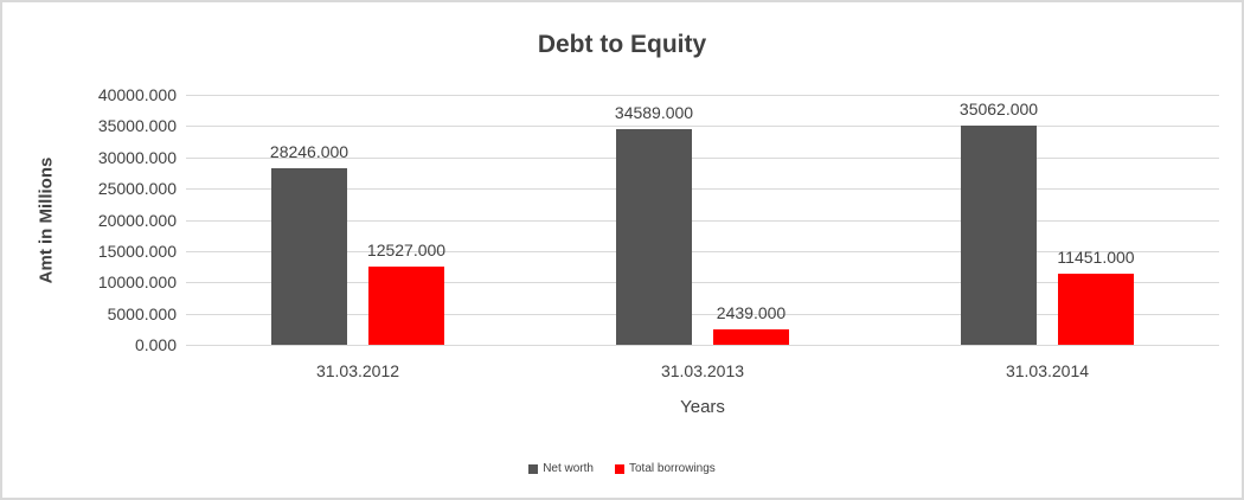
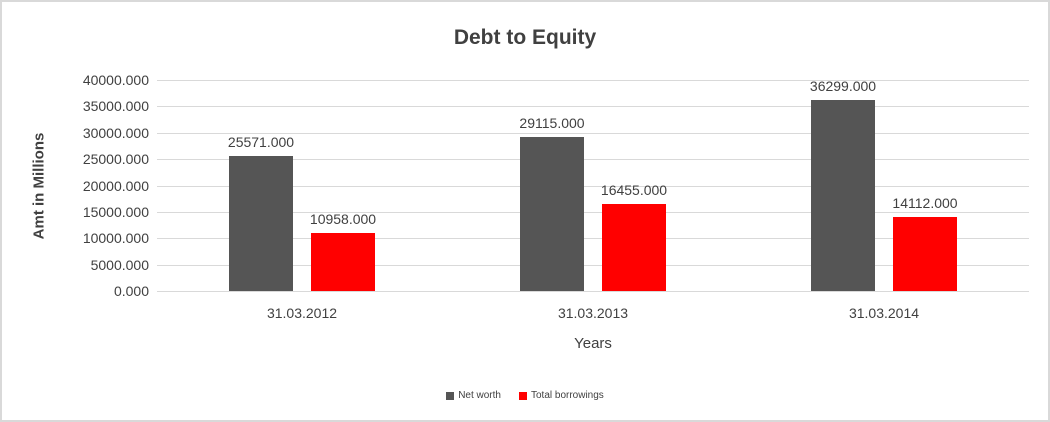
Net worth/31.03.2012: 28246.000 -> 25571.000
Total borrowings/31.03.2012: 12527.000 -> 10958.000
Net worth/31.03.2013: 34589.000 -> 29115.000
Total borrowings/31.03.2013: 2439.000 -> 16455.000
Net worth/31.03.2014: 35062.000 -> 36299.000
Total borrowings/31.03.2014: 11451.000 -> 14112.000
